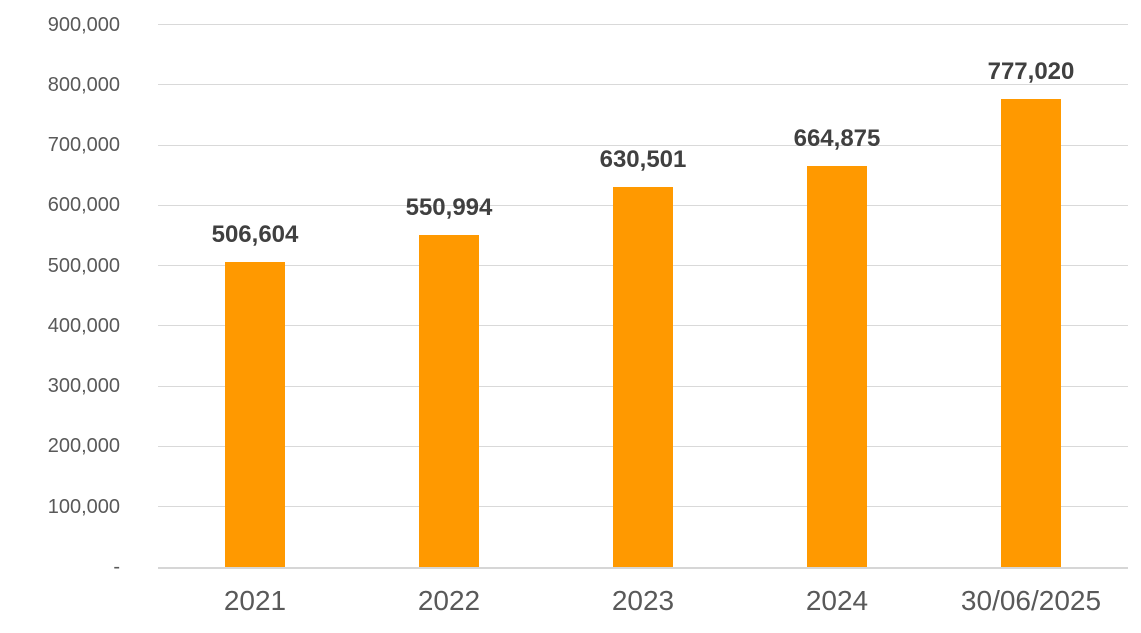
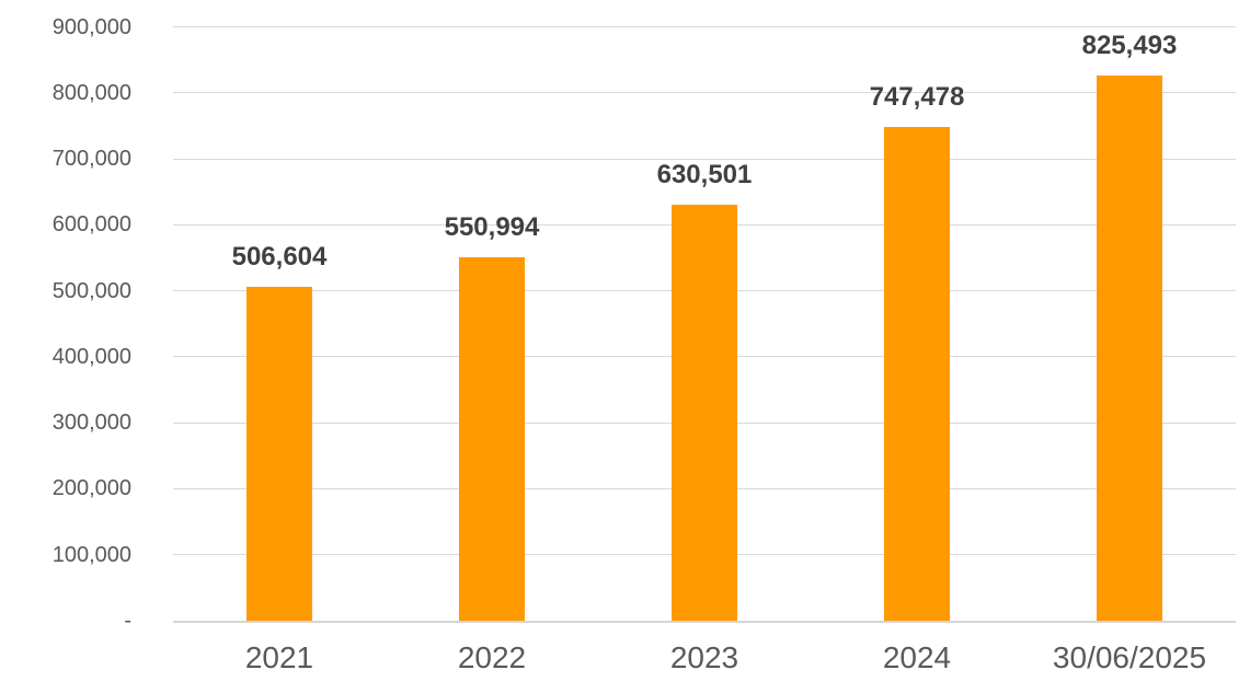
2024: 664,875 -> 747,478
30/06/2025: 777,020 -> 825,493
